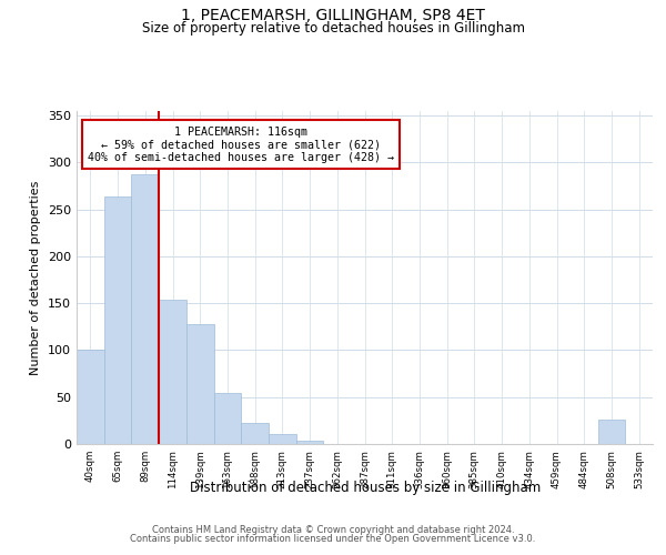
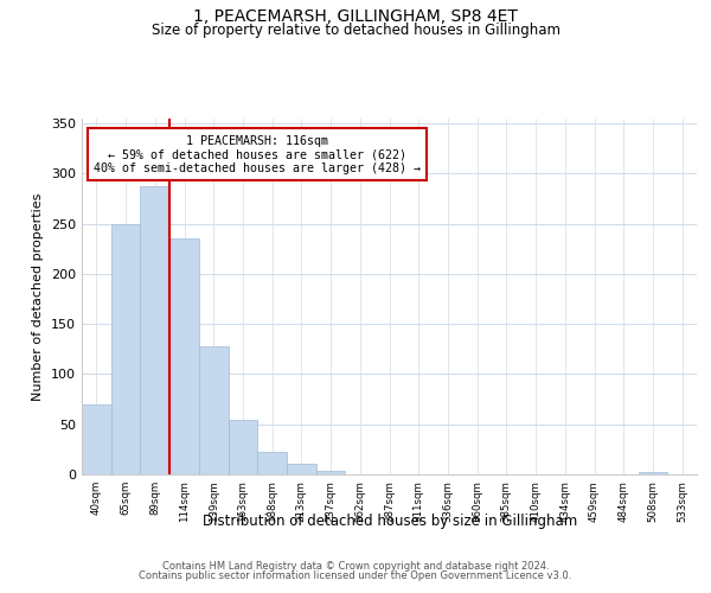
40sqm: 100 -> 70
65sqm: 264 -> 250
114sqm: 154 -> 236
508sqm: 26 -> 2
